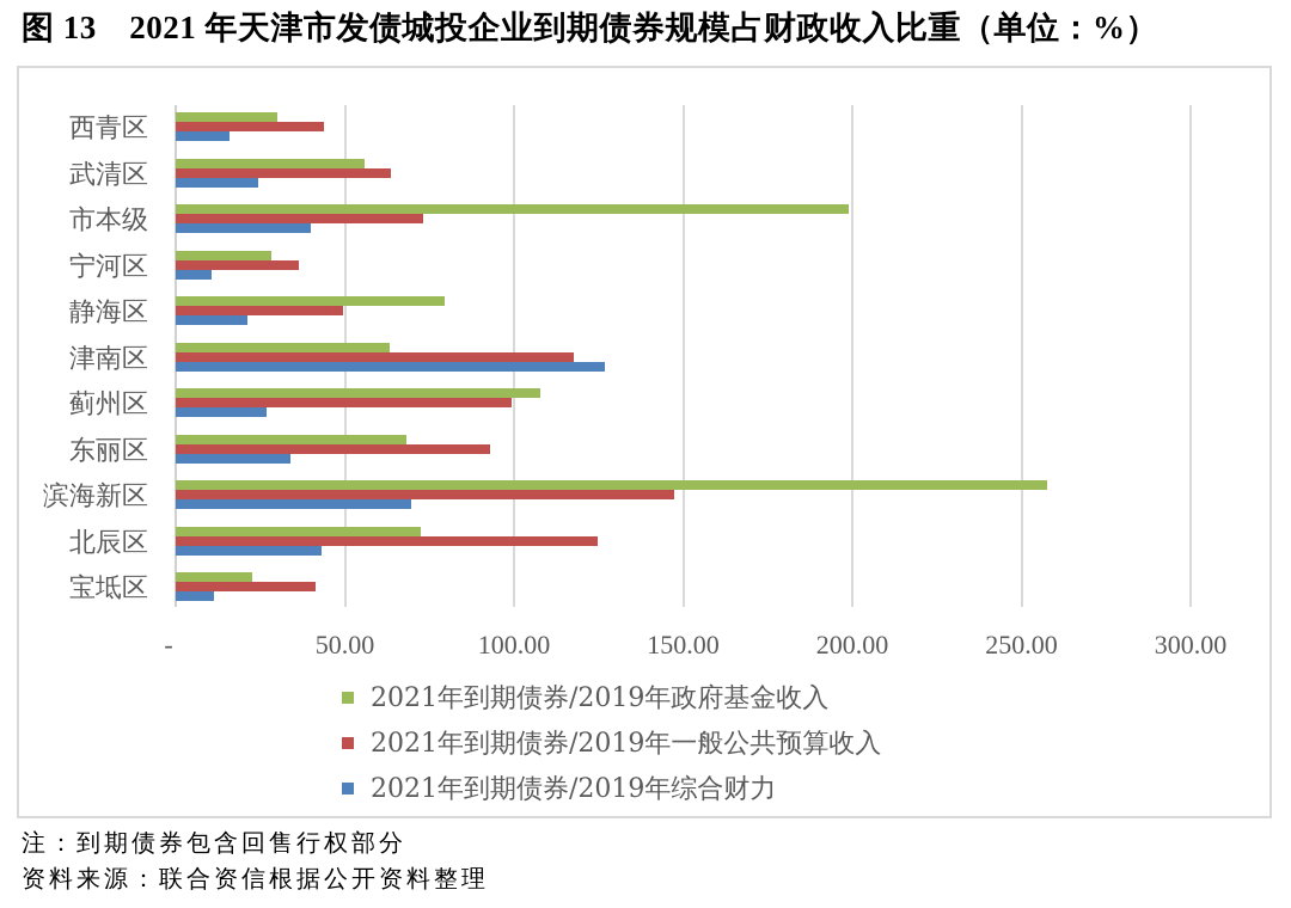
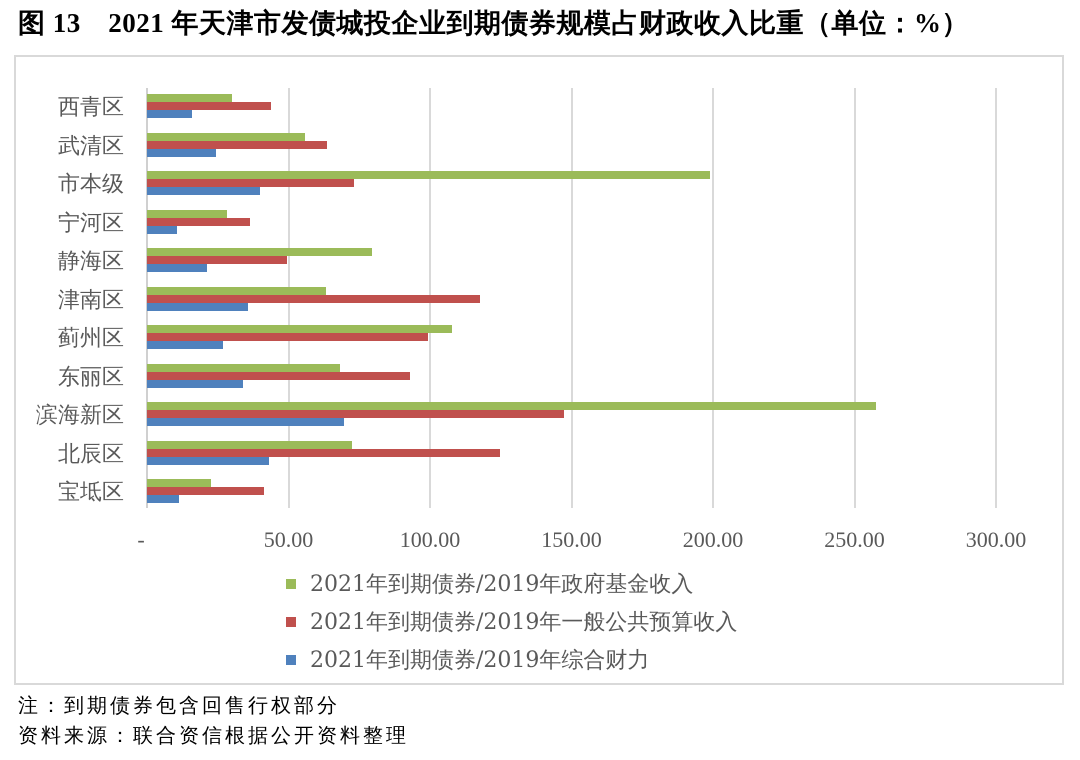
2021年到期债券/2019年综合财力/津南区: 127 -> 36
